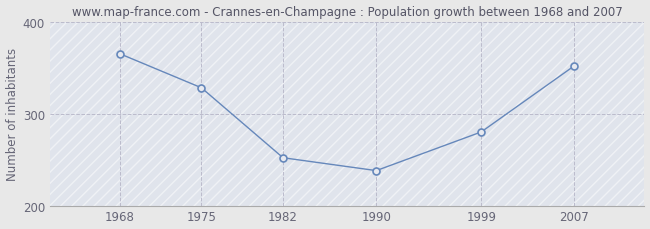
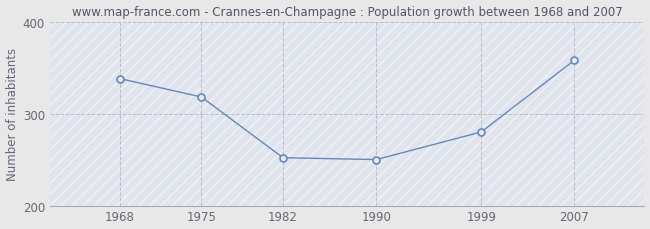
1968: 365 -> 338
1975: 328 -> 318
1990: 238 -> 250
2007: 352 -> 358
